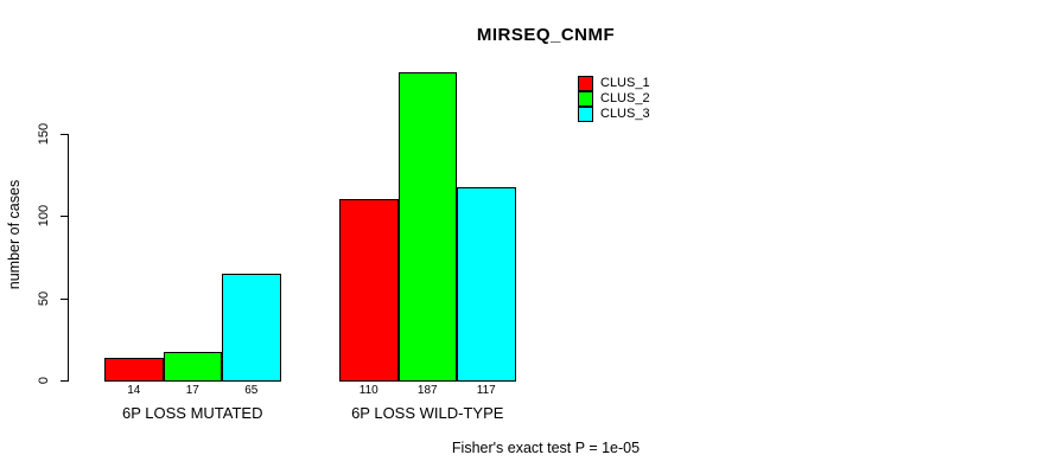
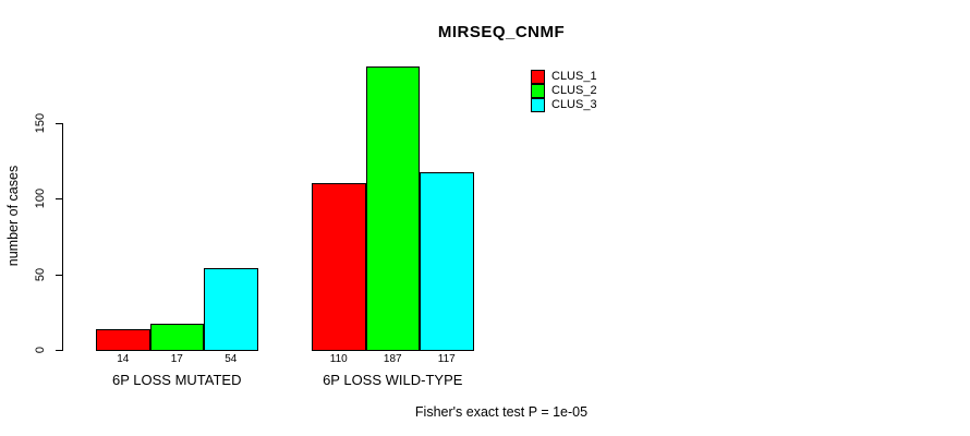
CLUS_3/6P LOSS MUTATED: 65 -> 54
